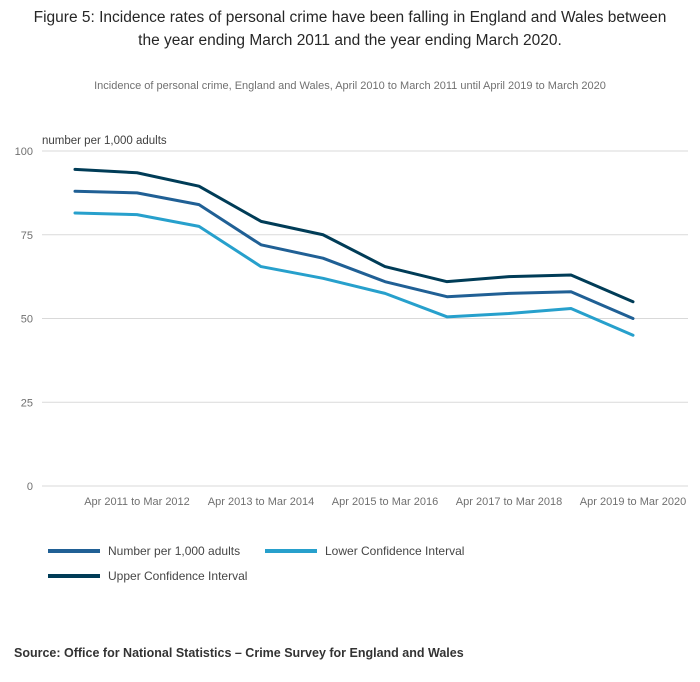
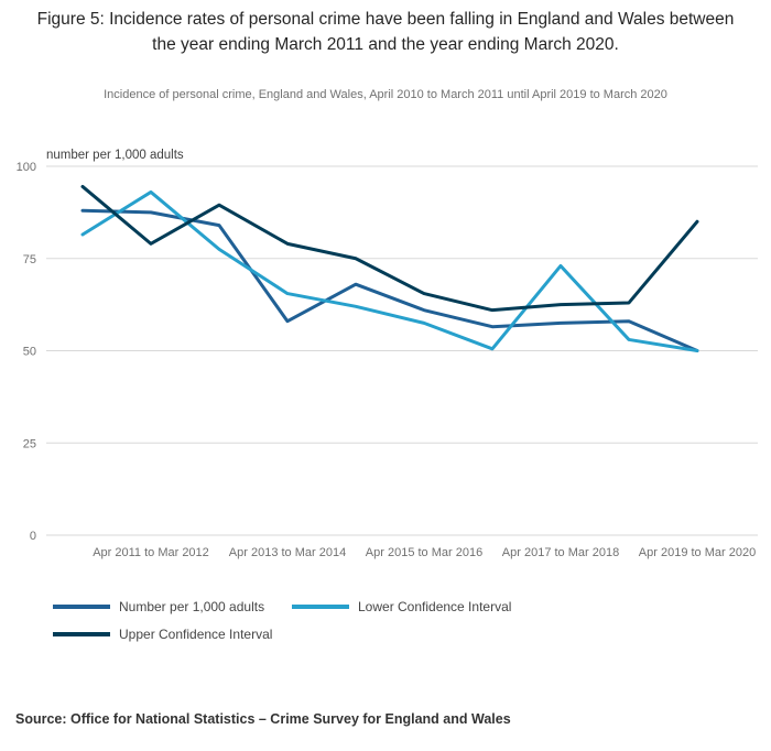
Lower Confidence Interval/Apr 2011 to Mar 2012: 81 -> 93
Upper Confidence Interval/Apr 2011 to Mar 2012: 94 -> 79
Number per 1,000 adults/Apr 2013 to Mar 2014: 72 -> 58
Lower Confidence Interval/Apr 2017 to Mar 2018: 52 -> 73
Lower Confidence Interval/Apr 2019 to Mar 2020: 45 -> 50
Upper Confidence Interval/Apr 2019 to Mar 2020: 55 -> 85
